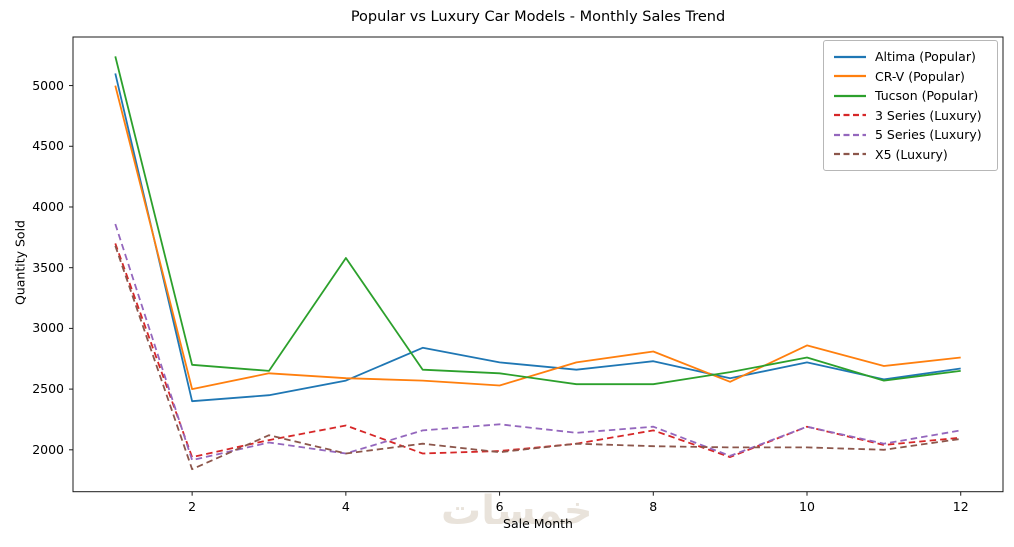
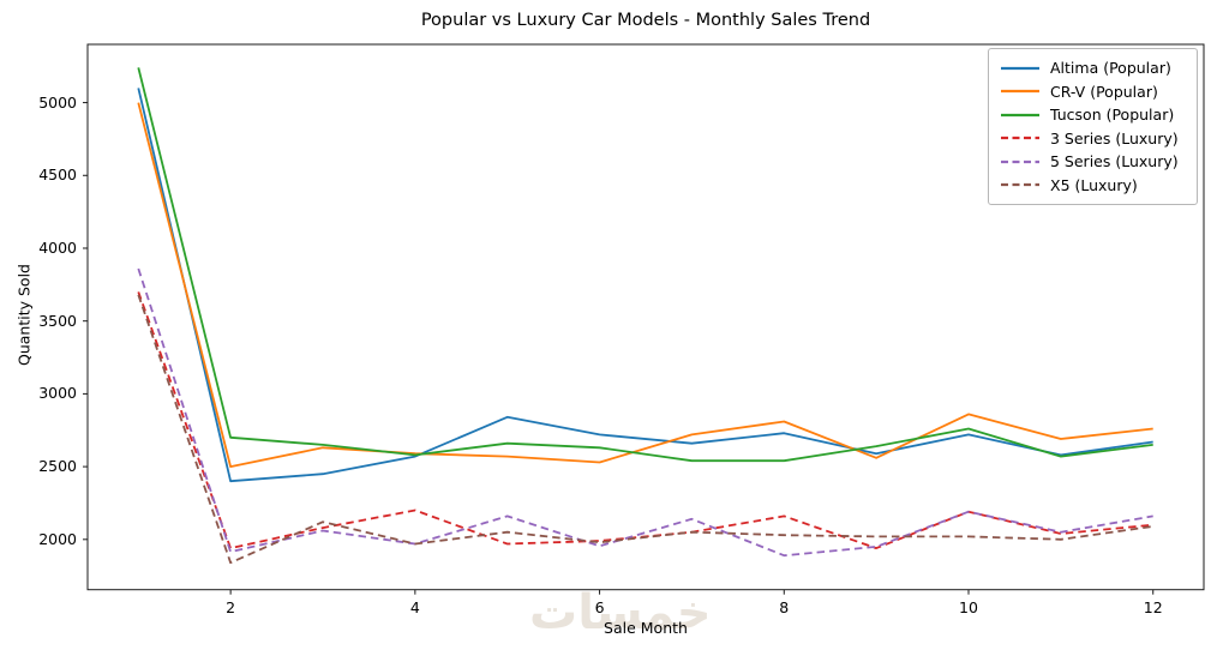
Tucson (Popular)/4: 3580 -> 2580
5 Series (Luxury)/6: 2210 -> 1960
5 Series (Luxury)/8: 2190 -> 1890
